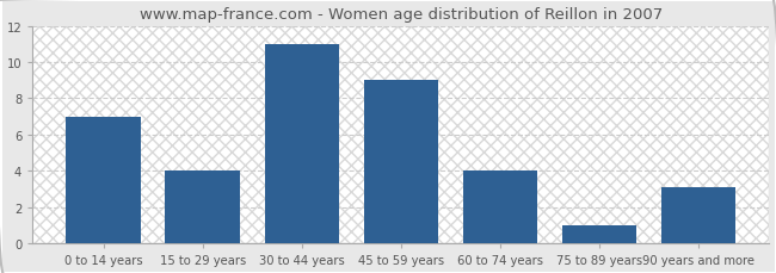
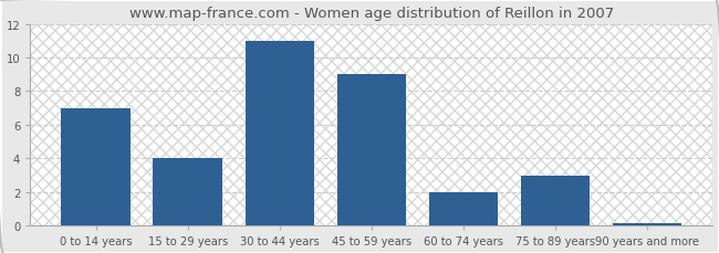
60 to 74 years: 4.0 -> 2.0
75 to 89 years: 1.0 -> 3.0
90 years and more: 3.1 -> 0.1
